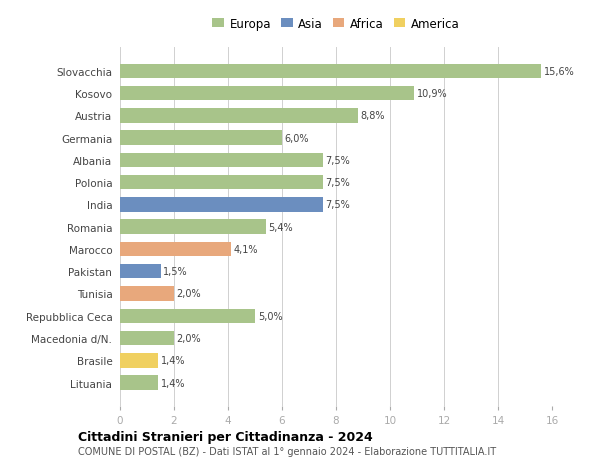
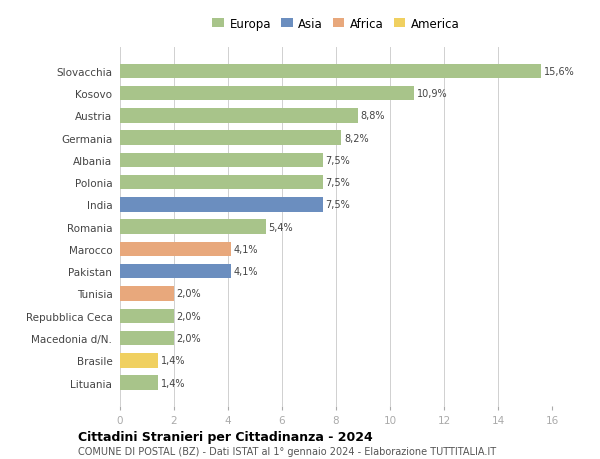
Germania: 6,0% -> 8,2%
Pakistan: 1,5% -> 4,1%
Repubblica Ceca: 5,0% -> 2,0%
